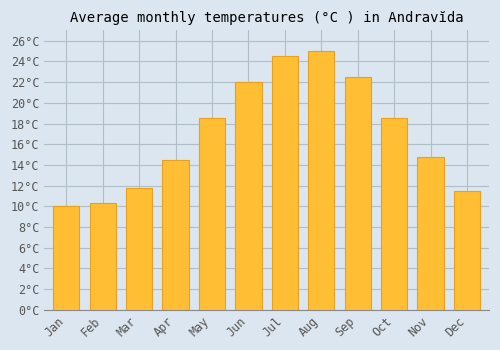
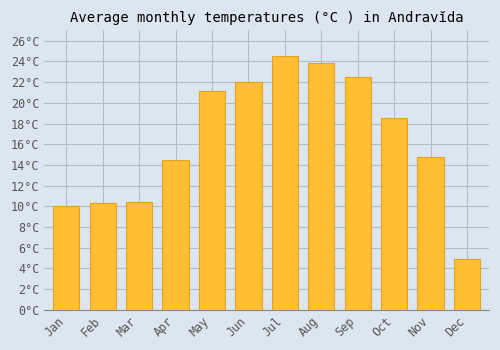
Mar: 11.8°C -> 10.4°C
May: 18.5°C -> 21.1°C
Aug: 25.0°C -> 23.9°C
Dec: 11.5°C -> 4.9°C
